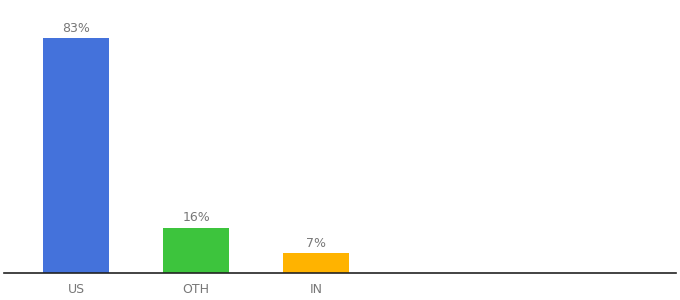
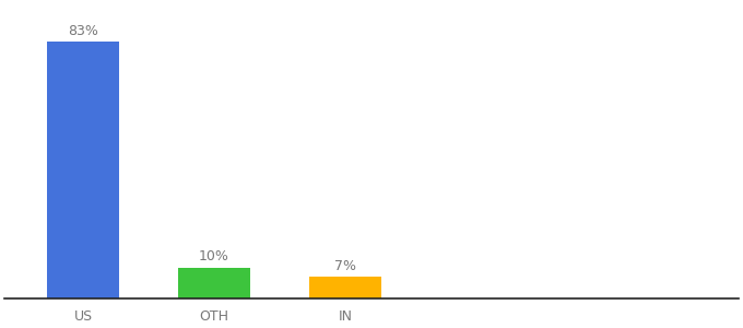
OTH: 16% -> 10%
